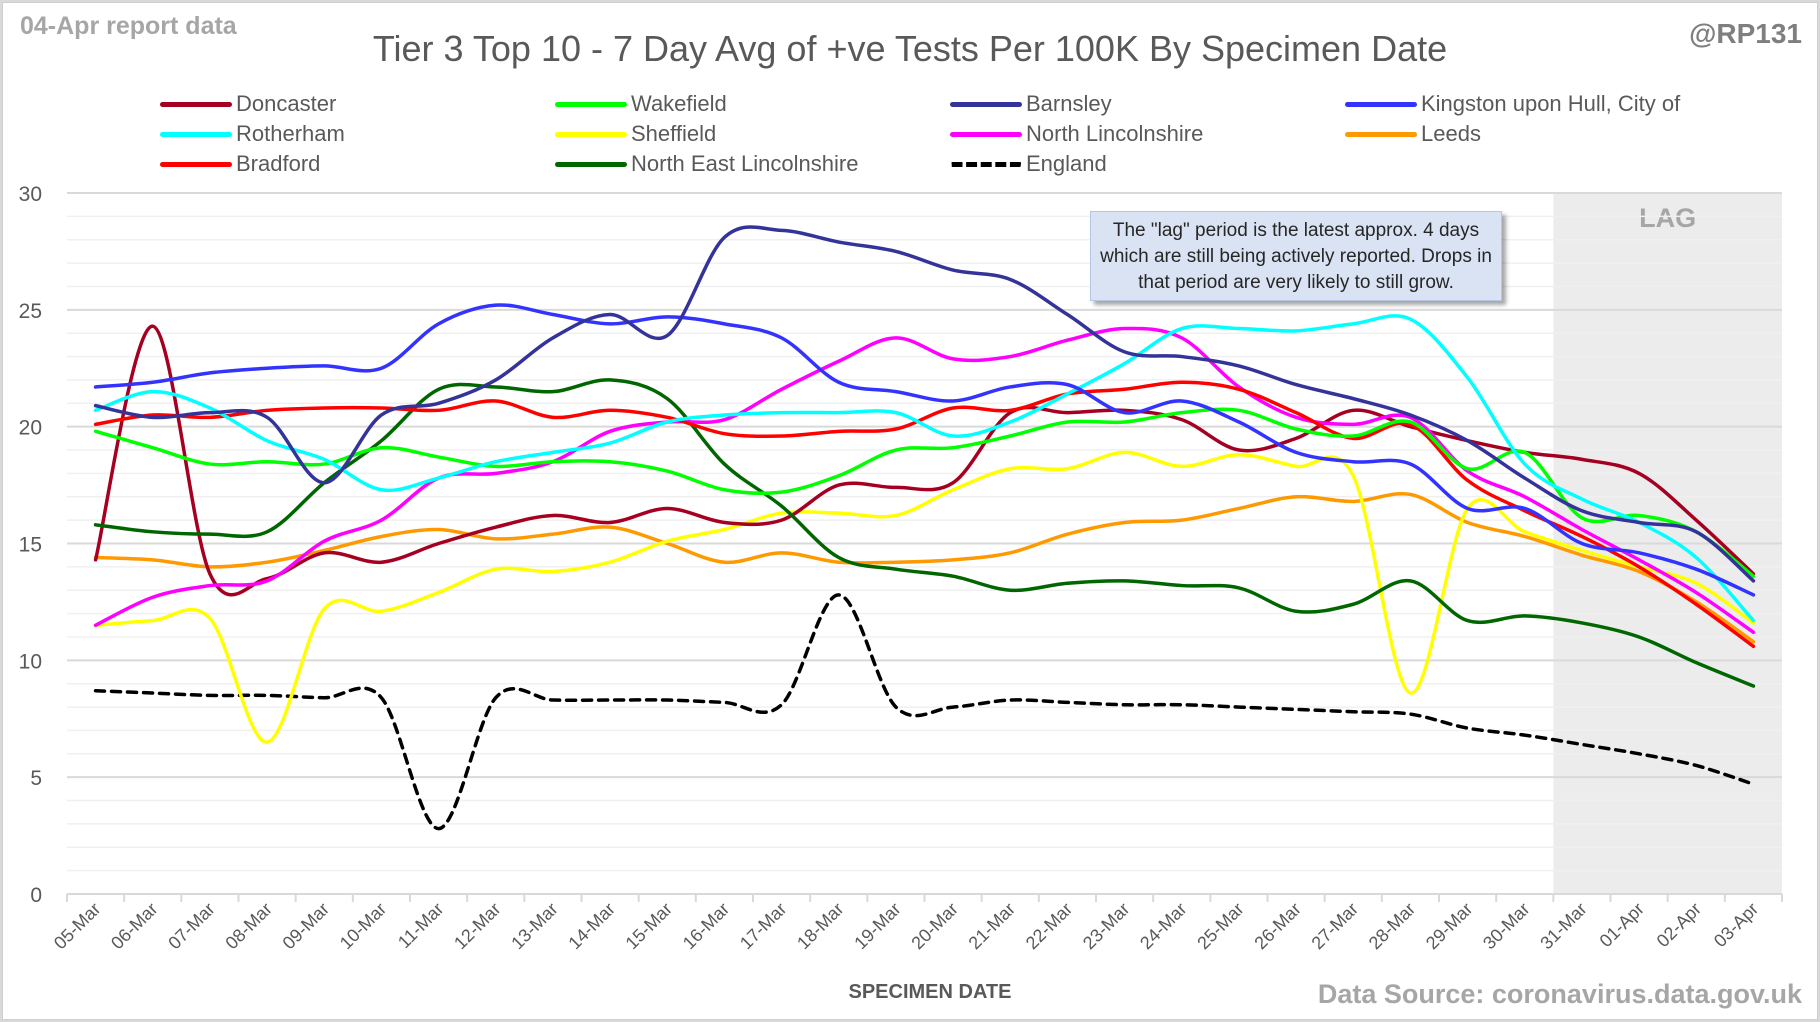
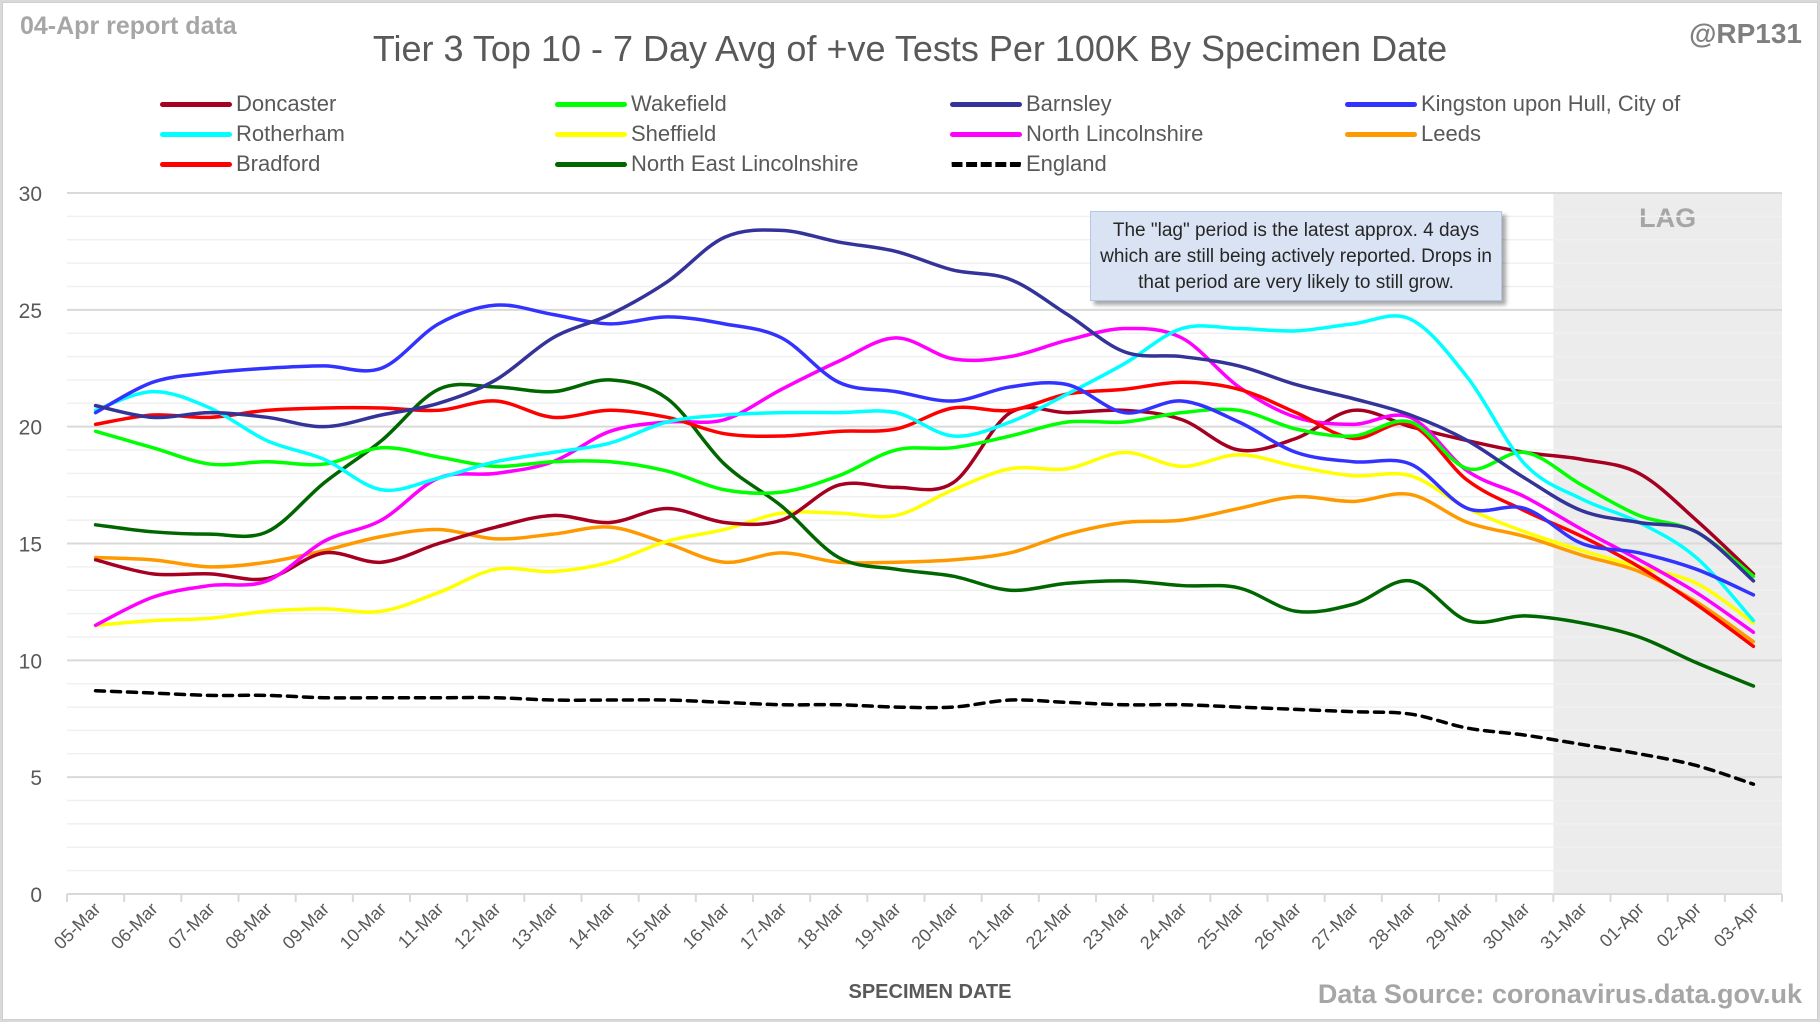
Kingston upon Hull, City of/05-Mar: 21.7 -> 20.6
Doncaster/06-Mar: 24.3 -> 13.7
Sheffield/08-Mar: 6.5 -> 12.1
Barnsley/09-Mar: 17.6 -> 20.0
England/11-Mar: 2.8 -> 8.4
Barnsley/15-Mar: 23.9 -> 26.2
England/18-Mar: 12.8 -> 8.1
Sheffield/28-Mar: 8.6 -> 17.9
Wakefield/31-Mar: 16.1 -> 17.5
